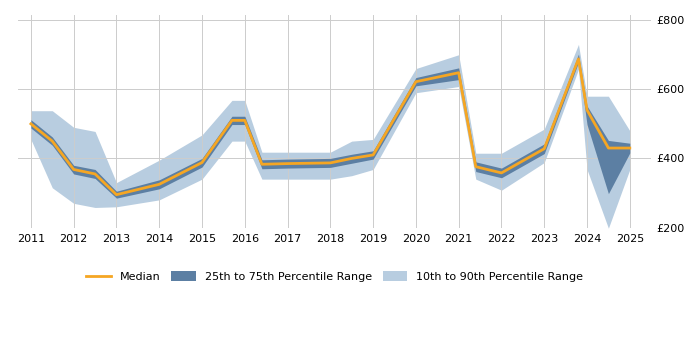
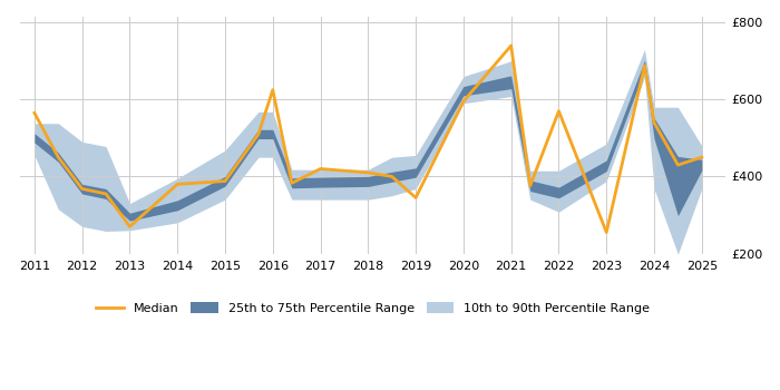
Median/2011: £500 -> £565
Median/2013: £295 -> £270
Median/2014: £325 -> £380
Median/2016: £510 -> £625
Median/2017: £385 -> £420
Median/2018: £387 -> £410
Median/2019: £410 -> £345
Median/2020: £622 -> £595
Median/2021: £648 -> £740
Median/2022: £358 -> £570
Median/2023: £428 -> £255
Median/2025: £430 -> £450
